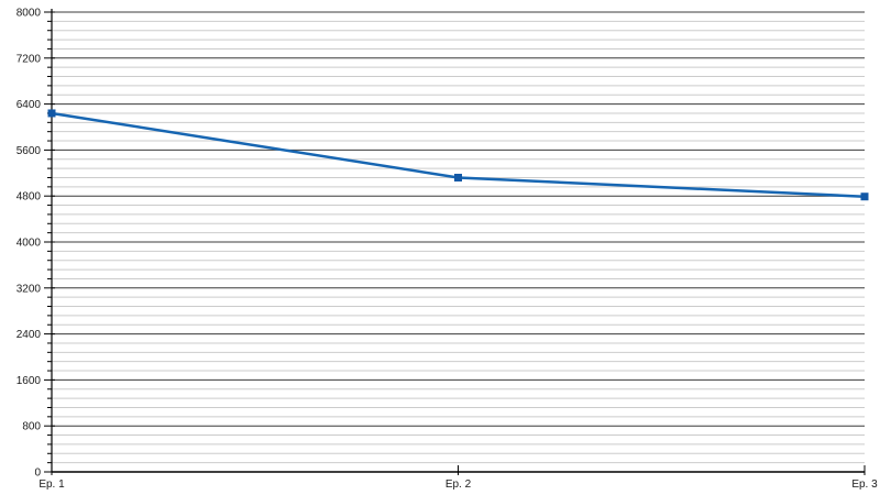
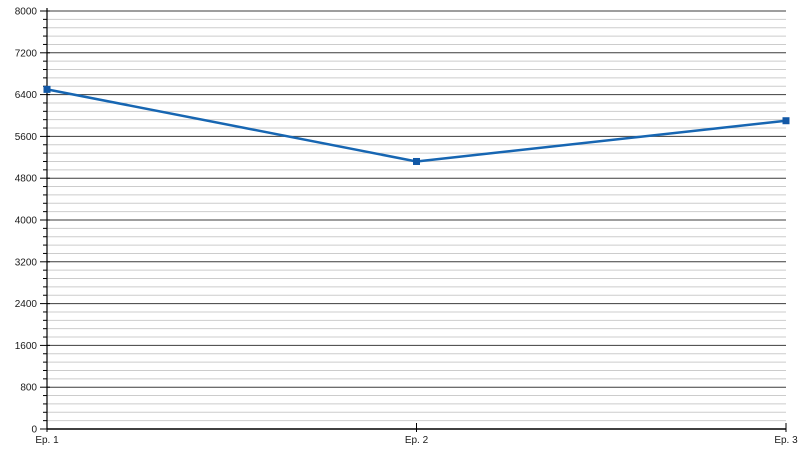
Ep. 1: 6200 -> 6500
Ep. 3: 4800 -> 5900
